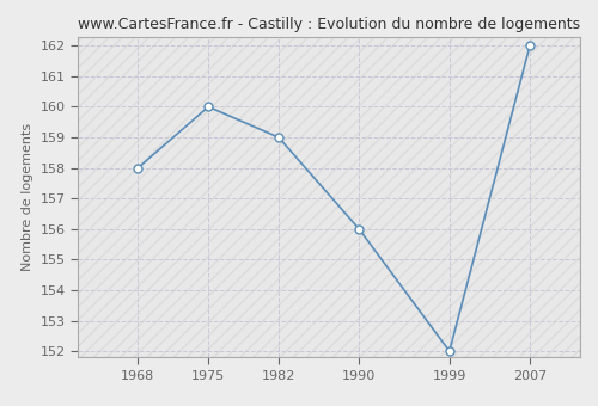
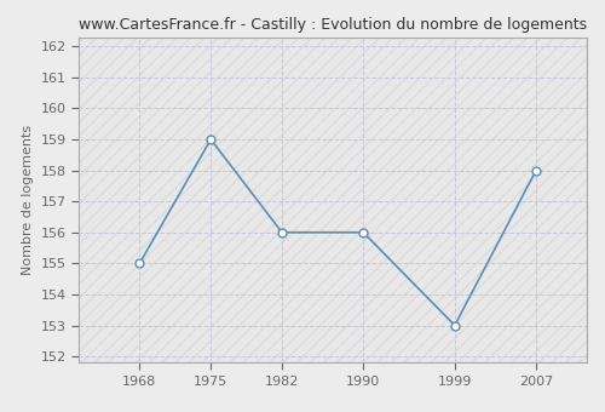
1968: 158 -> 155
1975: 160 -> 159
1982: 159 -> 156
1999: 152 -> 153
2007: 162 -> 158
